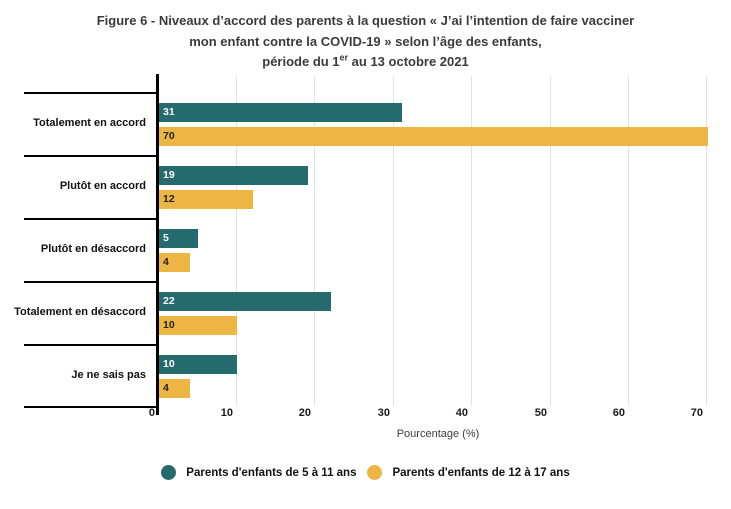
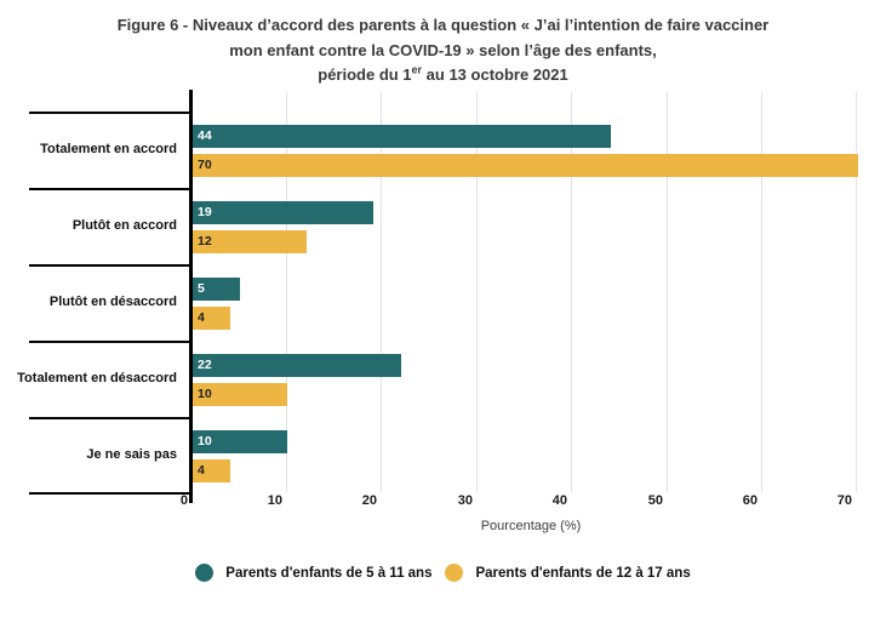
Parents d'enfants de 5 à 11 ans/Totalement en accord: 31 -> 44
